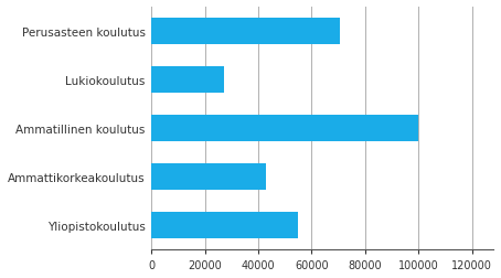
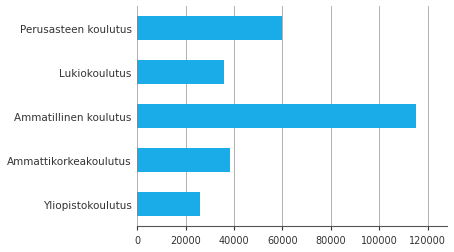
Perusasteen koulutus: 70500 -> 60000
Lukiokoulutus: 27000 -> 36000
Ammatillinen koulutus: 100000 -> 115000
Ammattikorkeakoulutus: 43000 -> 38500
Yliopistokoulutus: 55000 -> 26000
